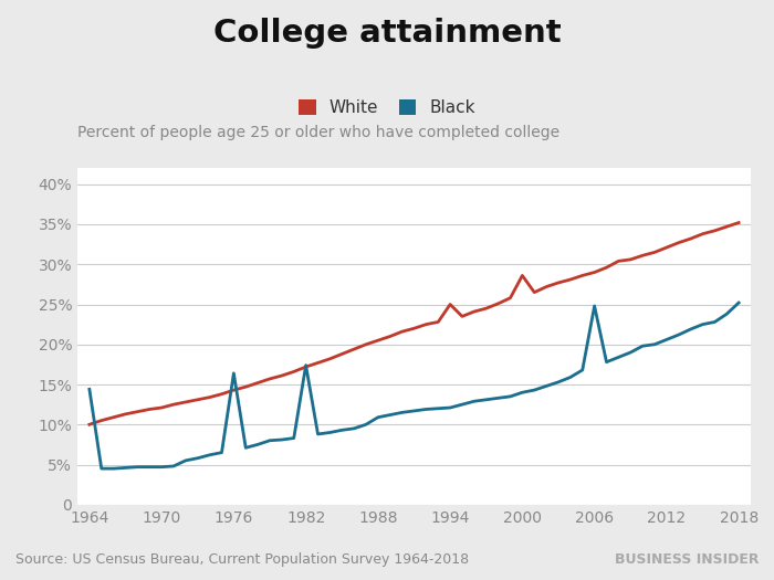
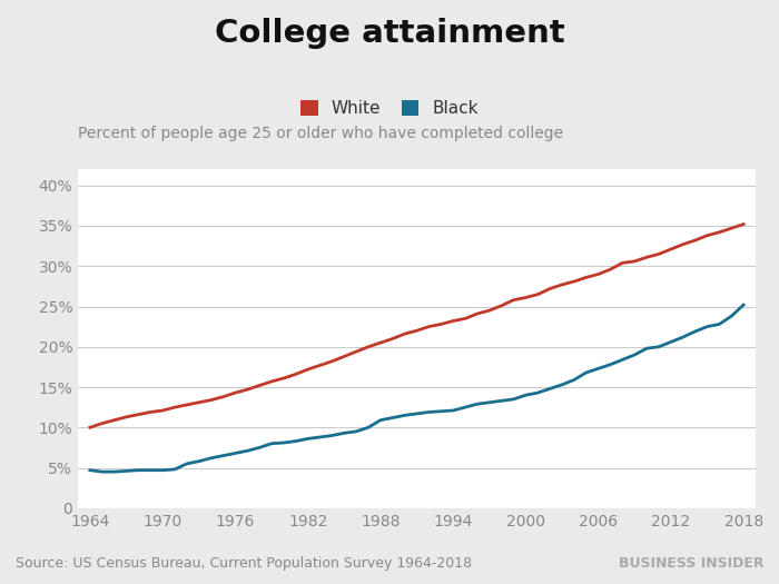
Black/1964: 14.4% -> 4.7%
Black/1976: 16.4% -> 6.8%
Black/1982: 17.4% -> 8.6%
White/1994: 25.0% -> 23.2%
White/2000: 28.6% -> 26.1%
Black/2006: 24.8% -> 17.3%
